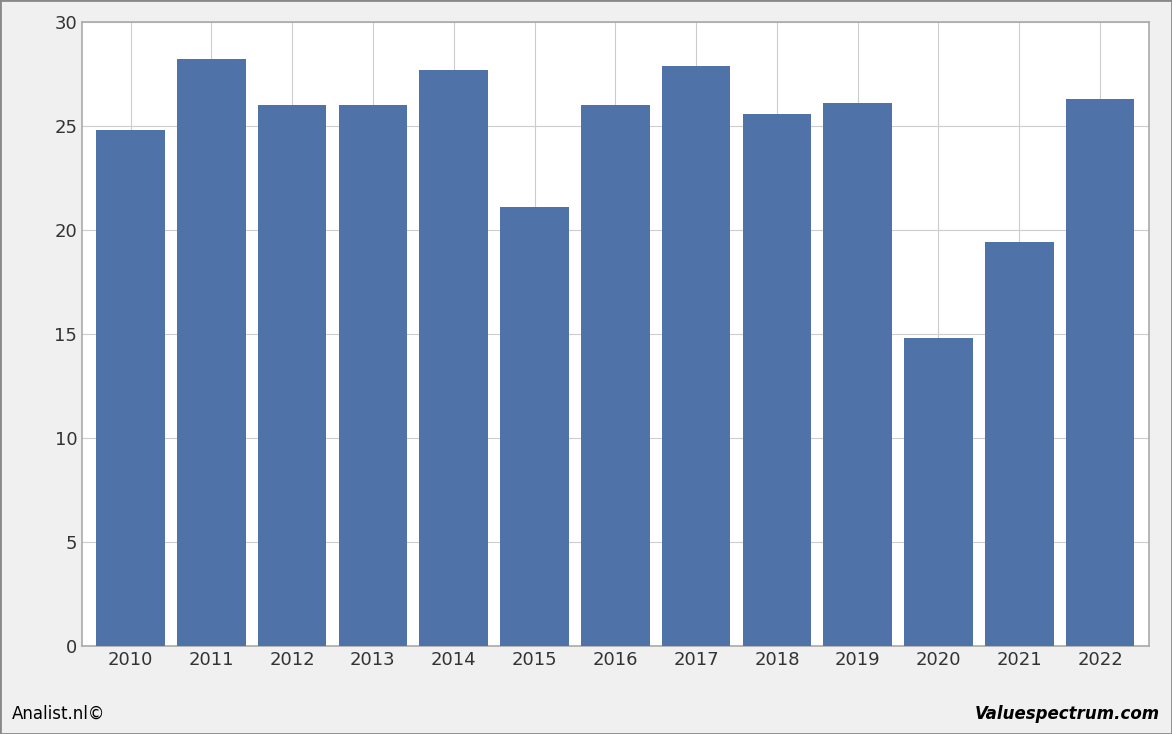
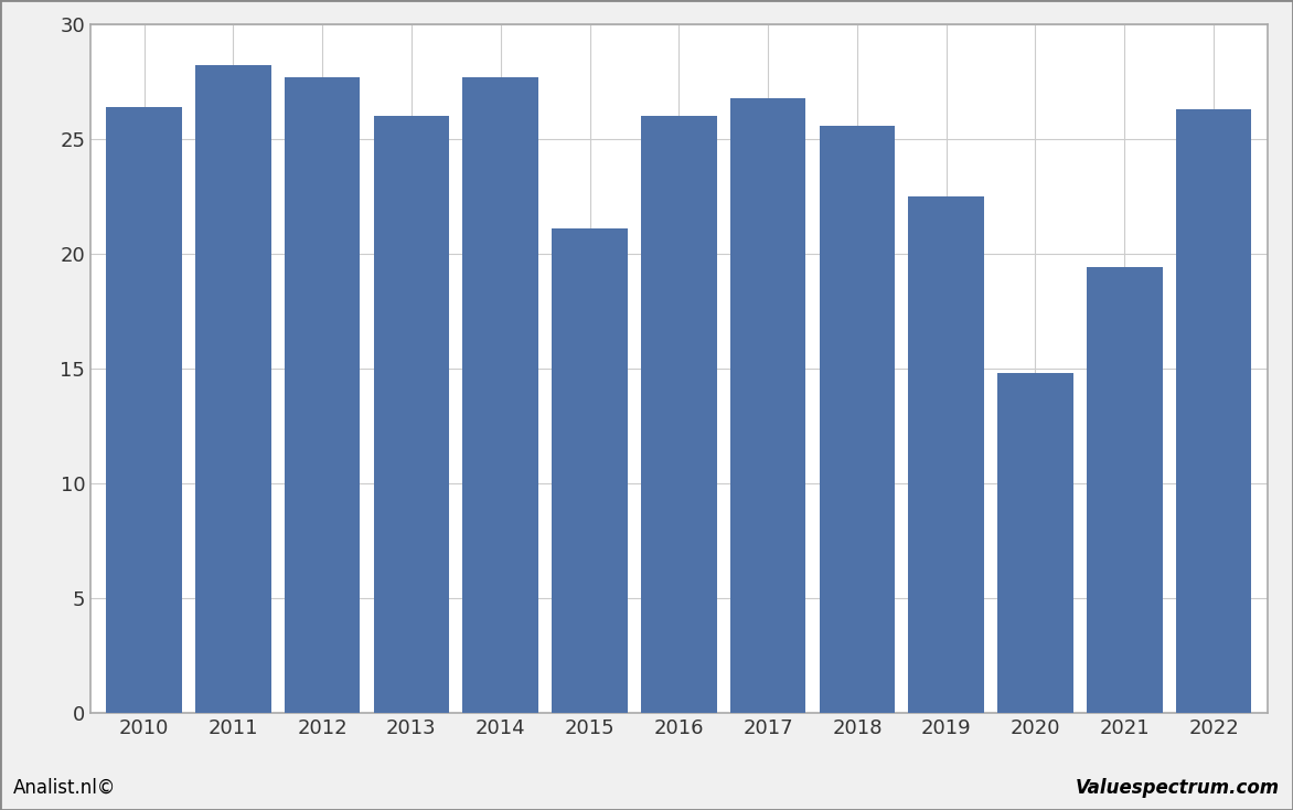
2010: 24.8 -> 26.4
2012: 26.0 -> 27.7
2017: 27.9 -> 26.8
2019: 26.1 -> 22.5
